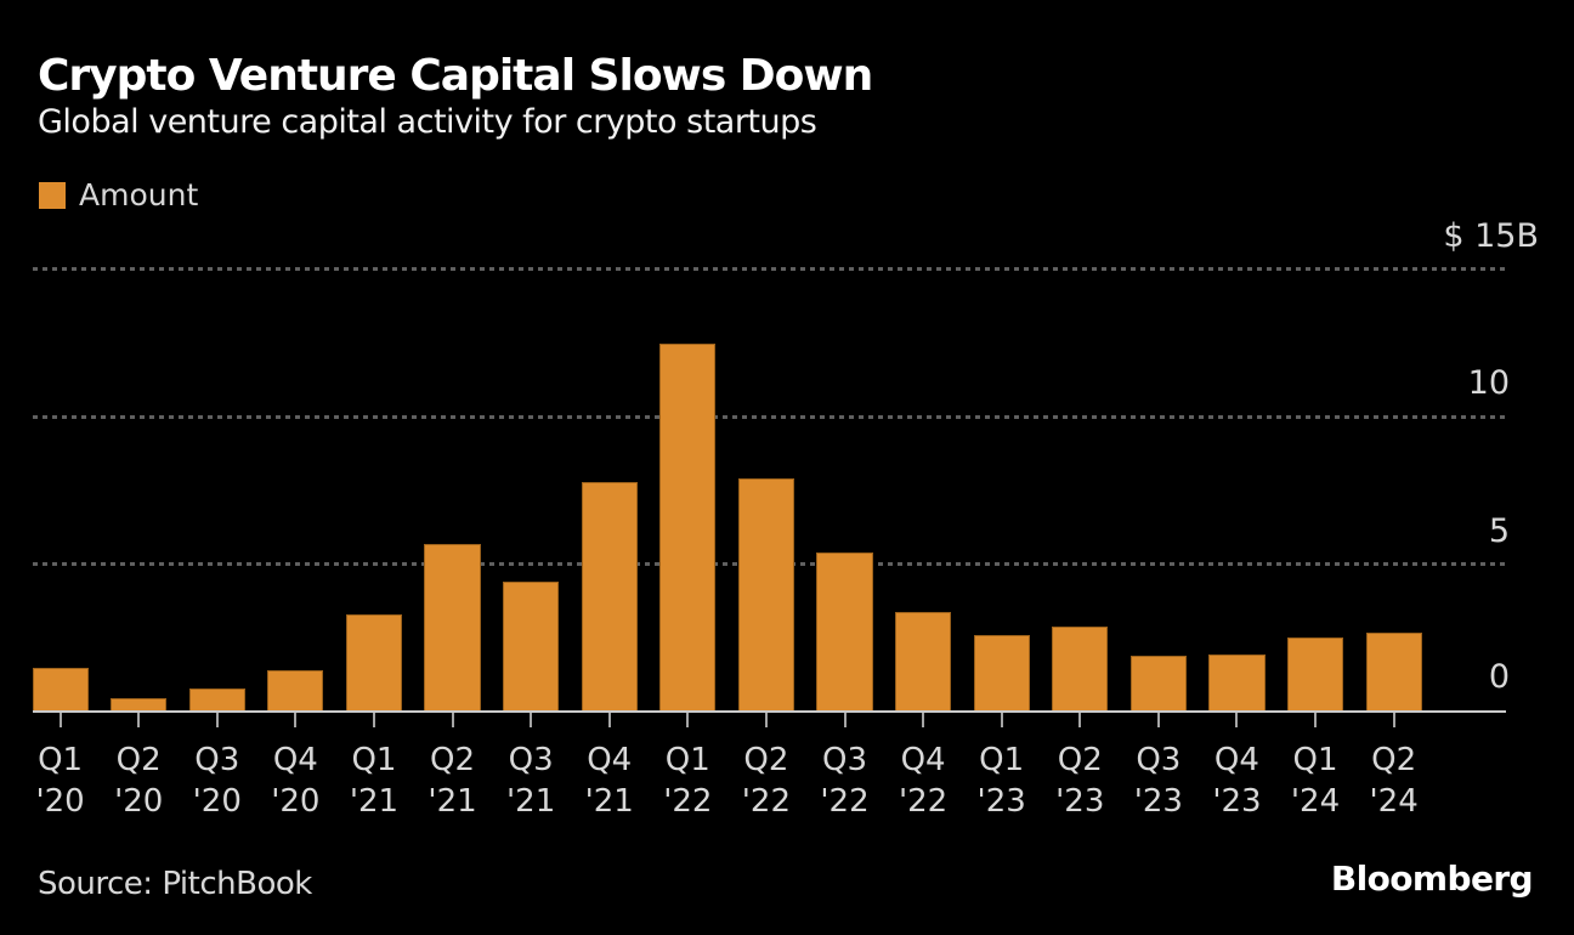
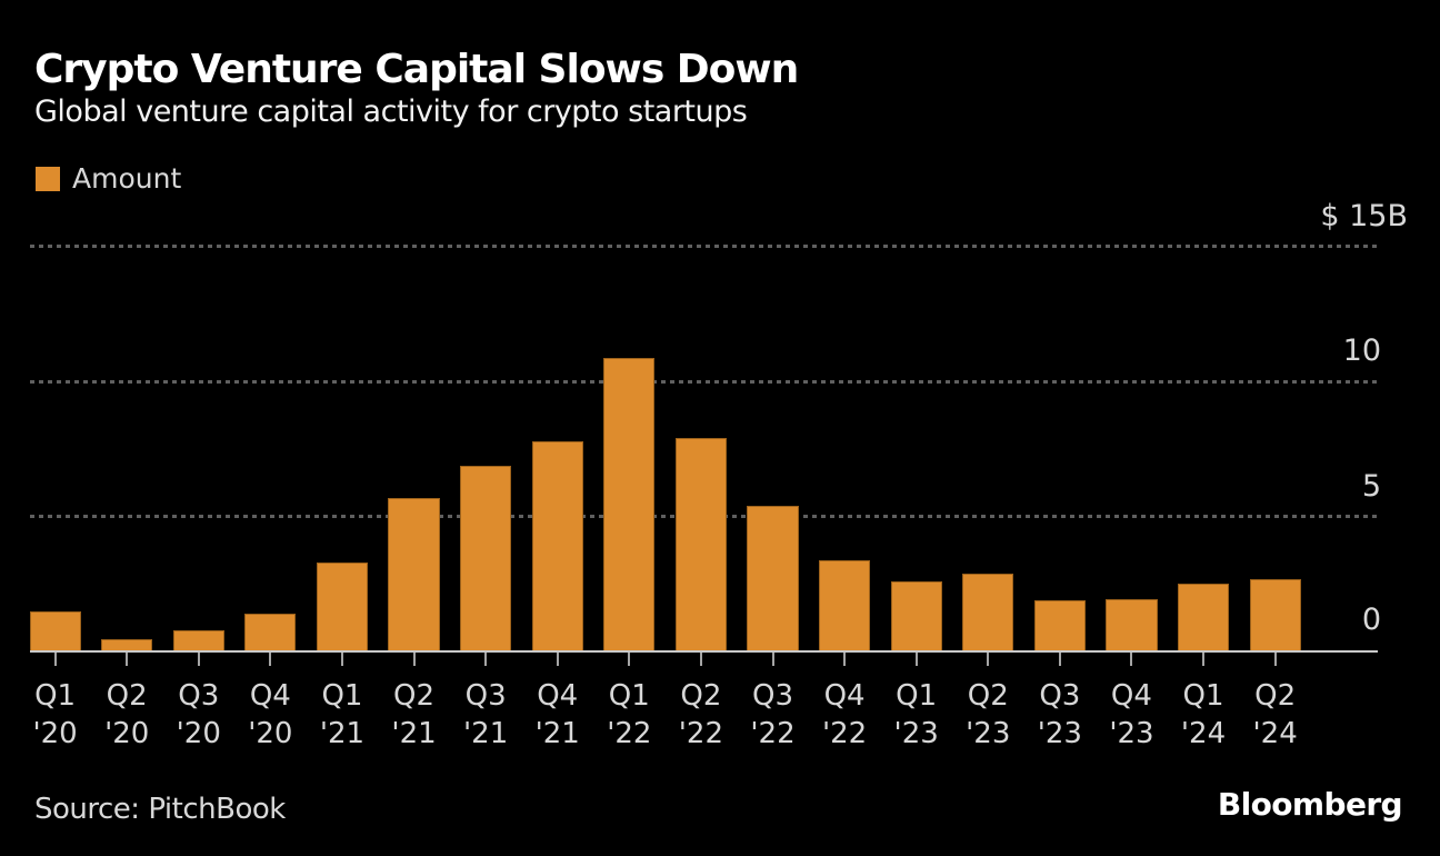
Q3 '21: 4.4 -> 6.9
Q1 '22: 12.5 -> 10.9
